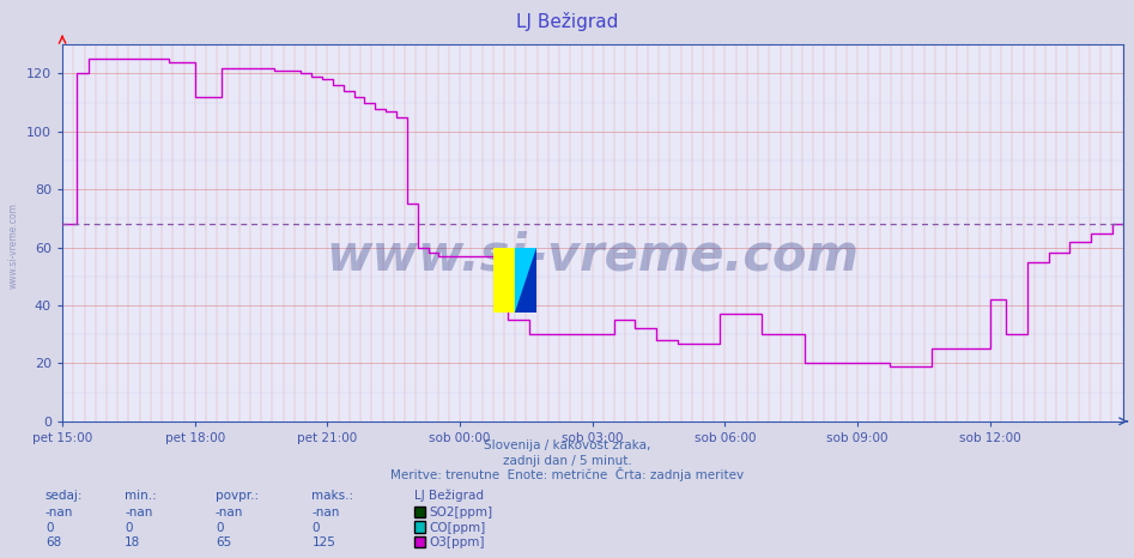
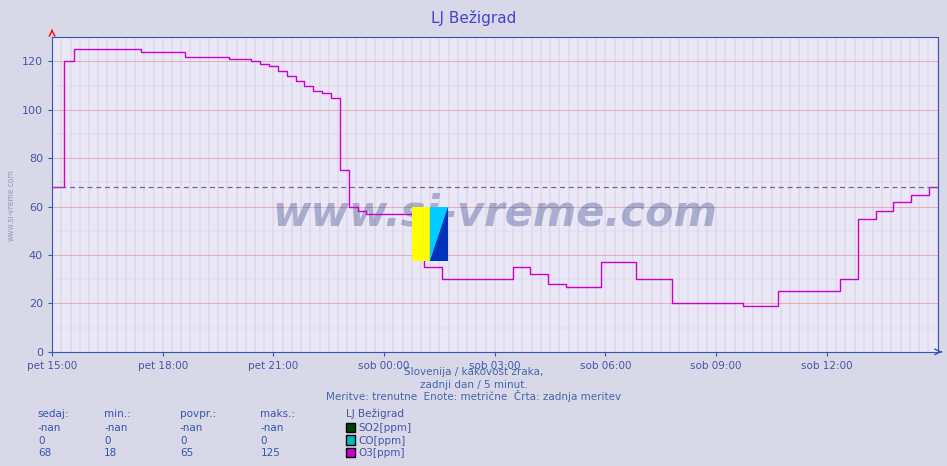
pet 18:00: 112 -> 124
sob 12:00: 42 -> 25
